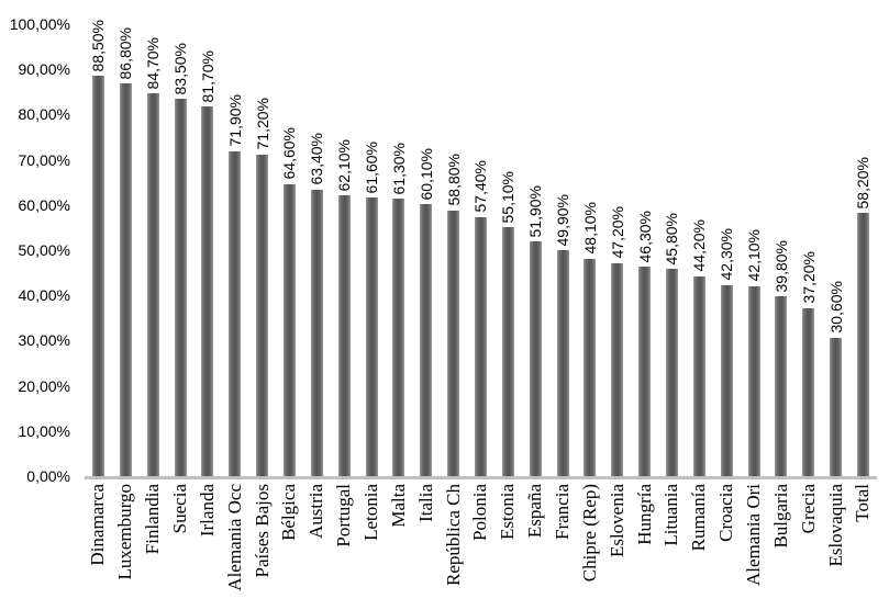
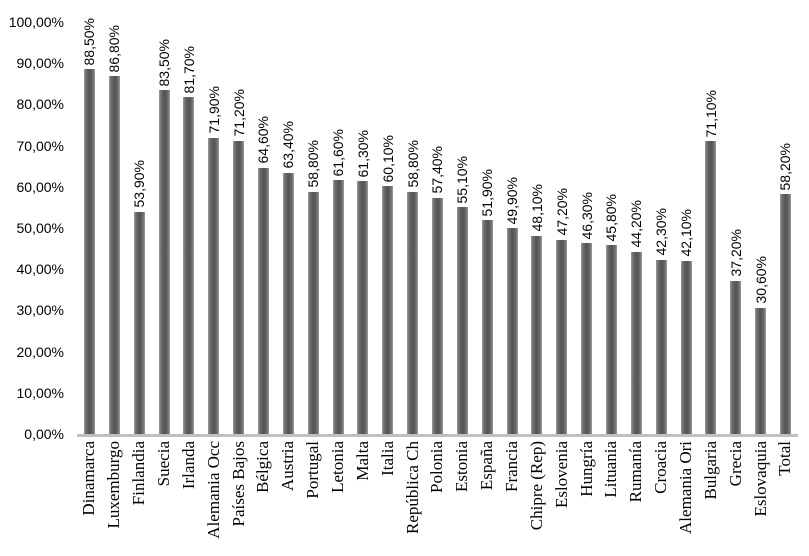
Finlandia: 84,70% -> 53,90%
Portugal: 62,10% -> 58,80%
Bulgaria: 39,80% -> 71,10%
